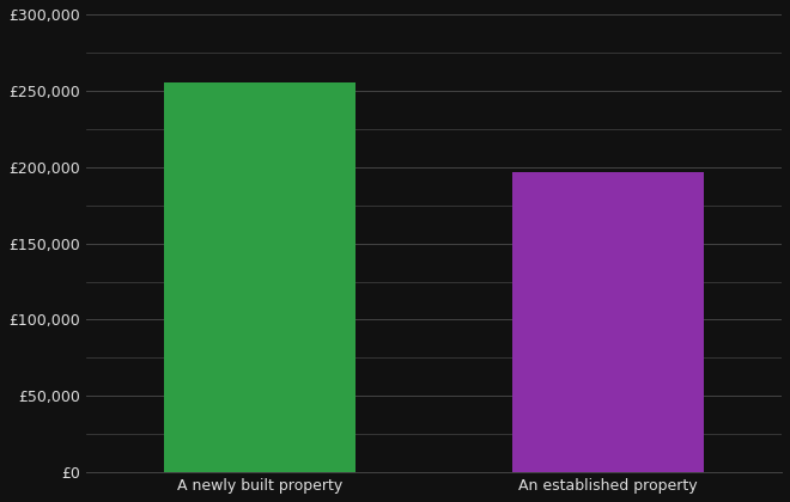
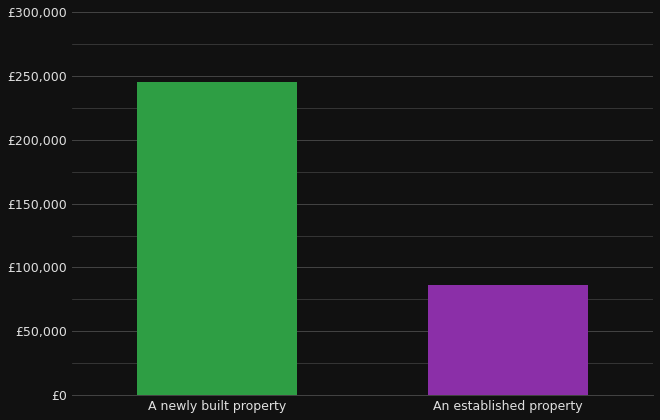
A newly built property: £255,000 -> £245,000
An established property: £197,000 -> £86,000
